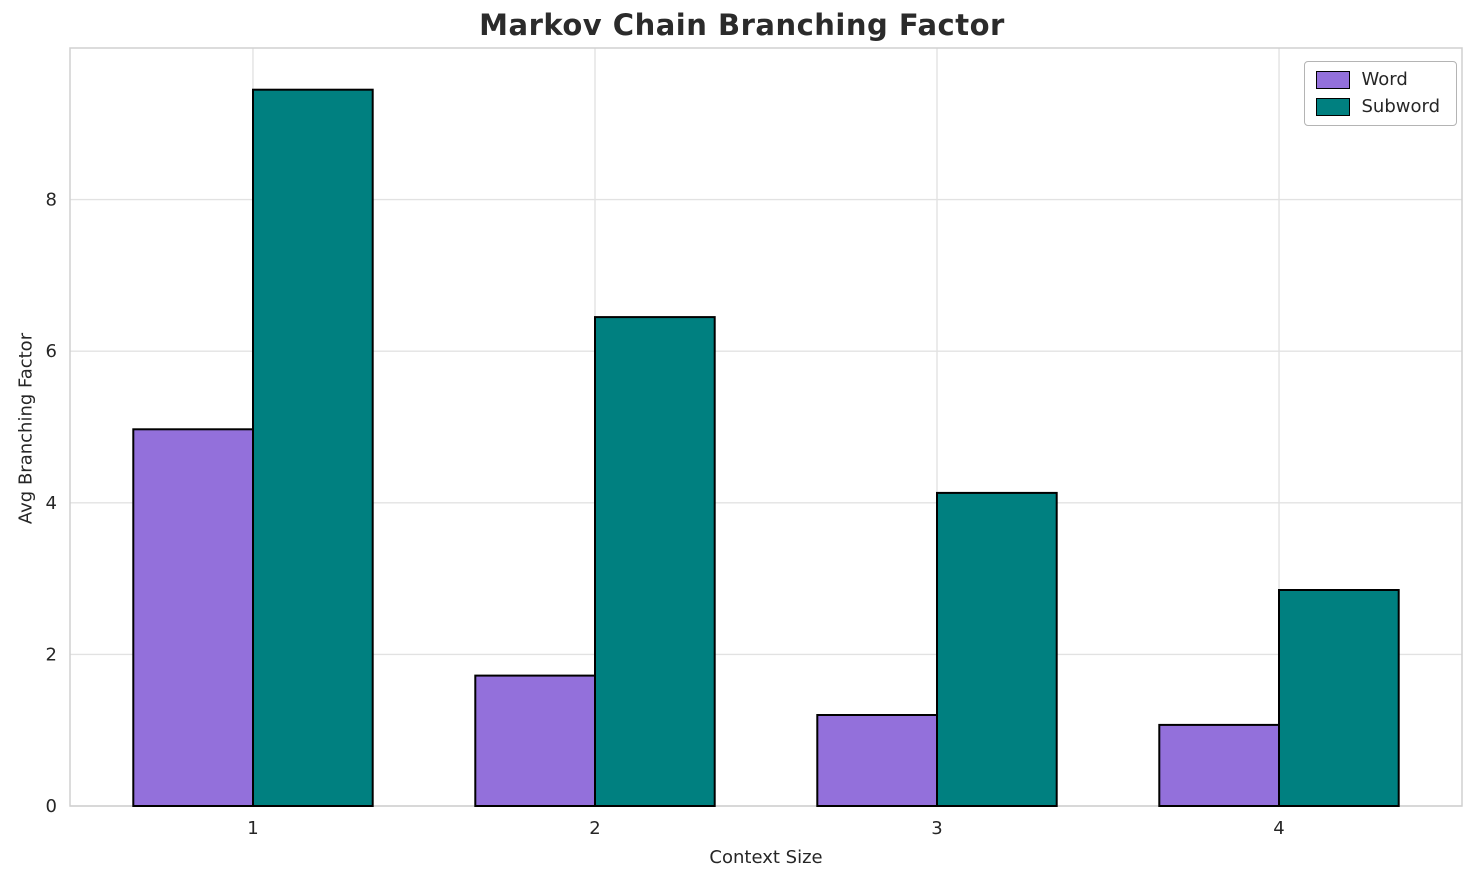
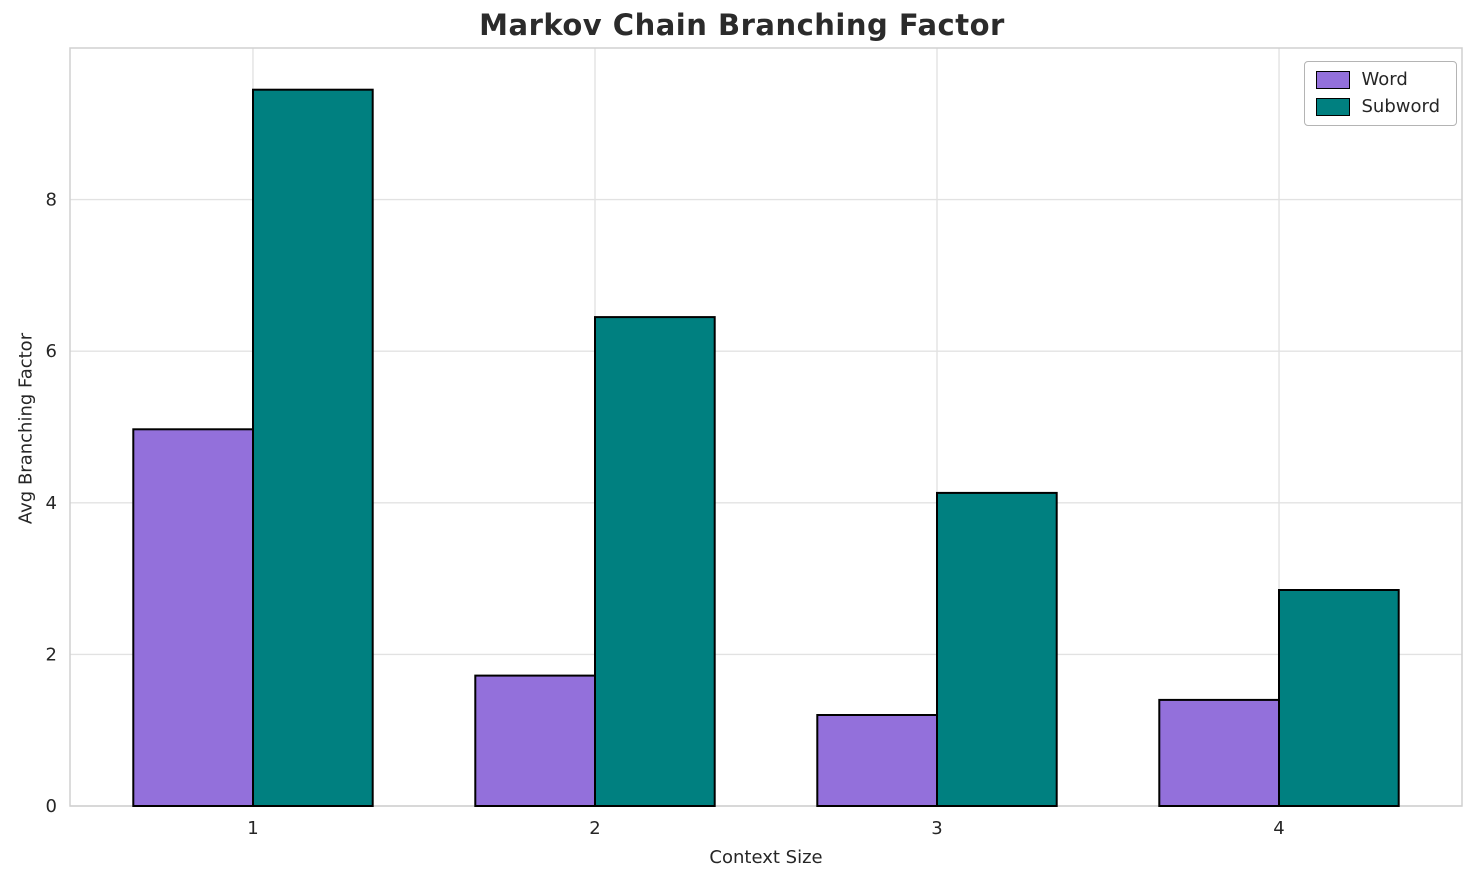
Word/4: 1.1 -> 1.4
